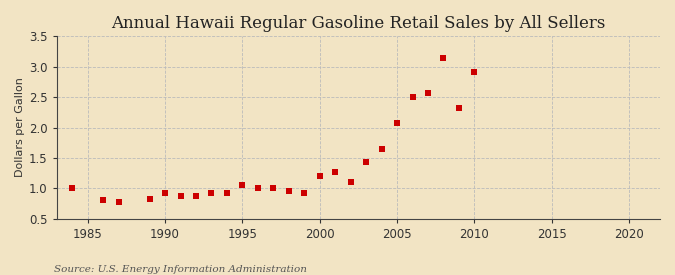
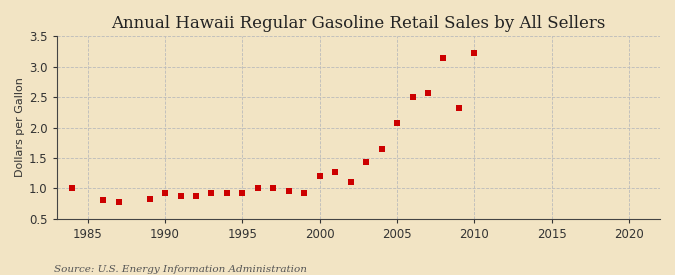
1995: 1.05 -> 0.92
2010: 2.91 -> 3.22
